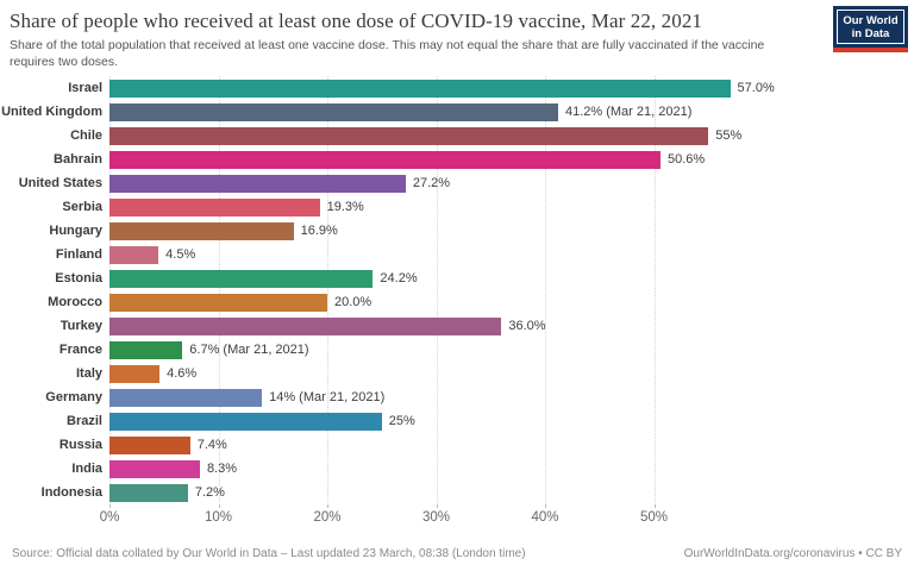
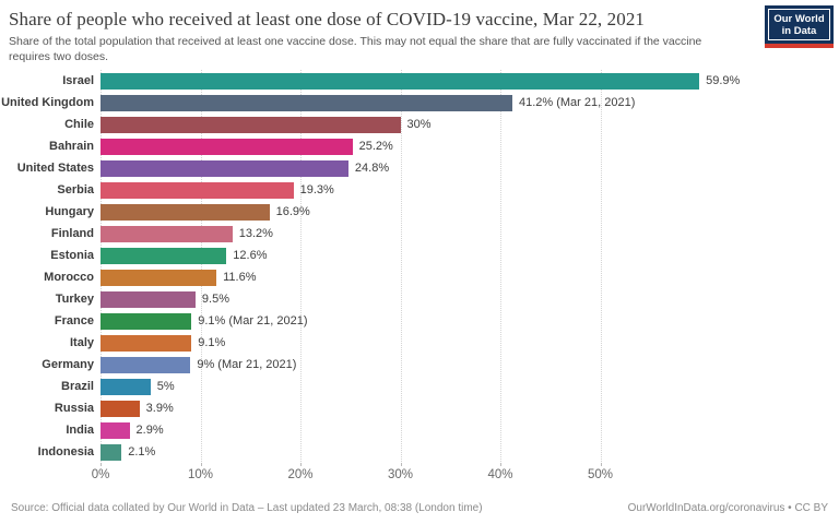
Israel: 57.0% -> 59.9%
Chile: 55% -> 30%
Bahrain: 50.6% -> 25.2%
United States: 27.2% -> 24.8%
Finland: 4.5% -> 13.2%
Estonia: 24.2% -> 12.6%
Morocco: 20.0% -> 11.6%
Turkey: 36.0% -> 9.5%
France: 6.7% -> 9.1%
Italy: 4.6% -> 9.1%
Germany: 14% -> 9%
Brazil: 25% -> 5%
Russia: 7.4% -> 3.9%
India: 8.3% -> 2.9%
Indonesia: 7.2% -> 2.1%
